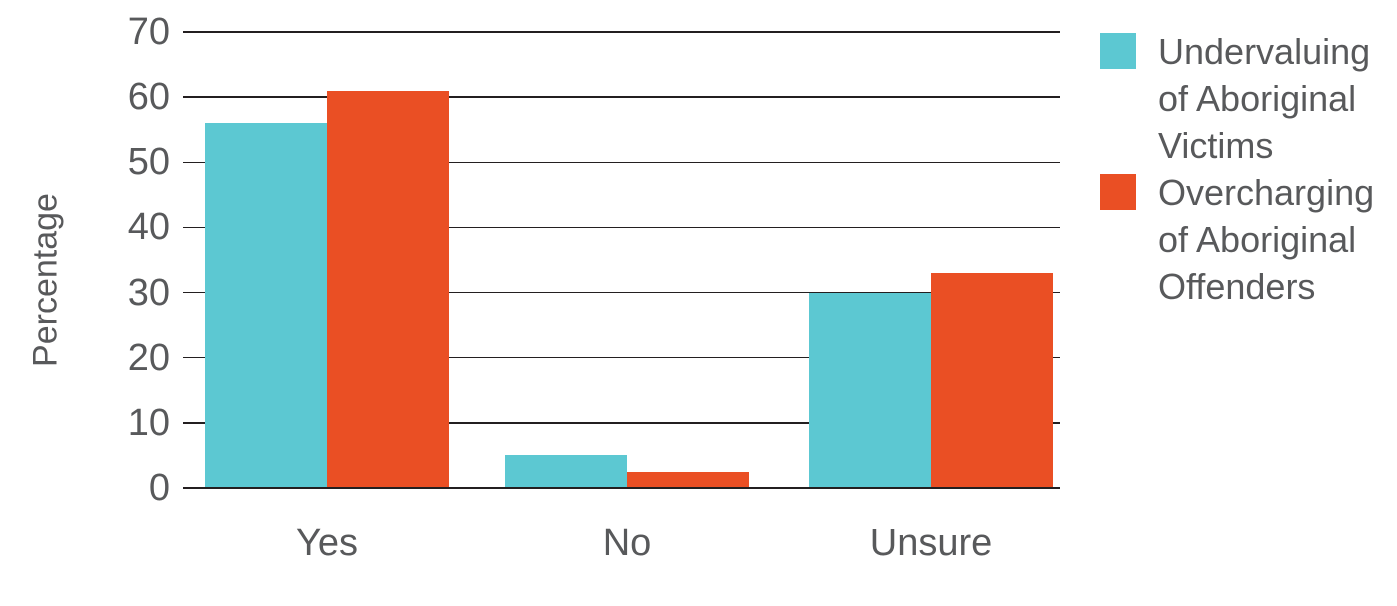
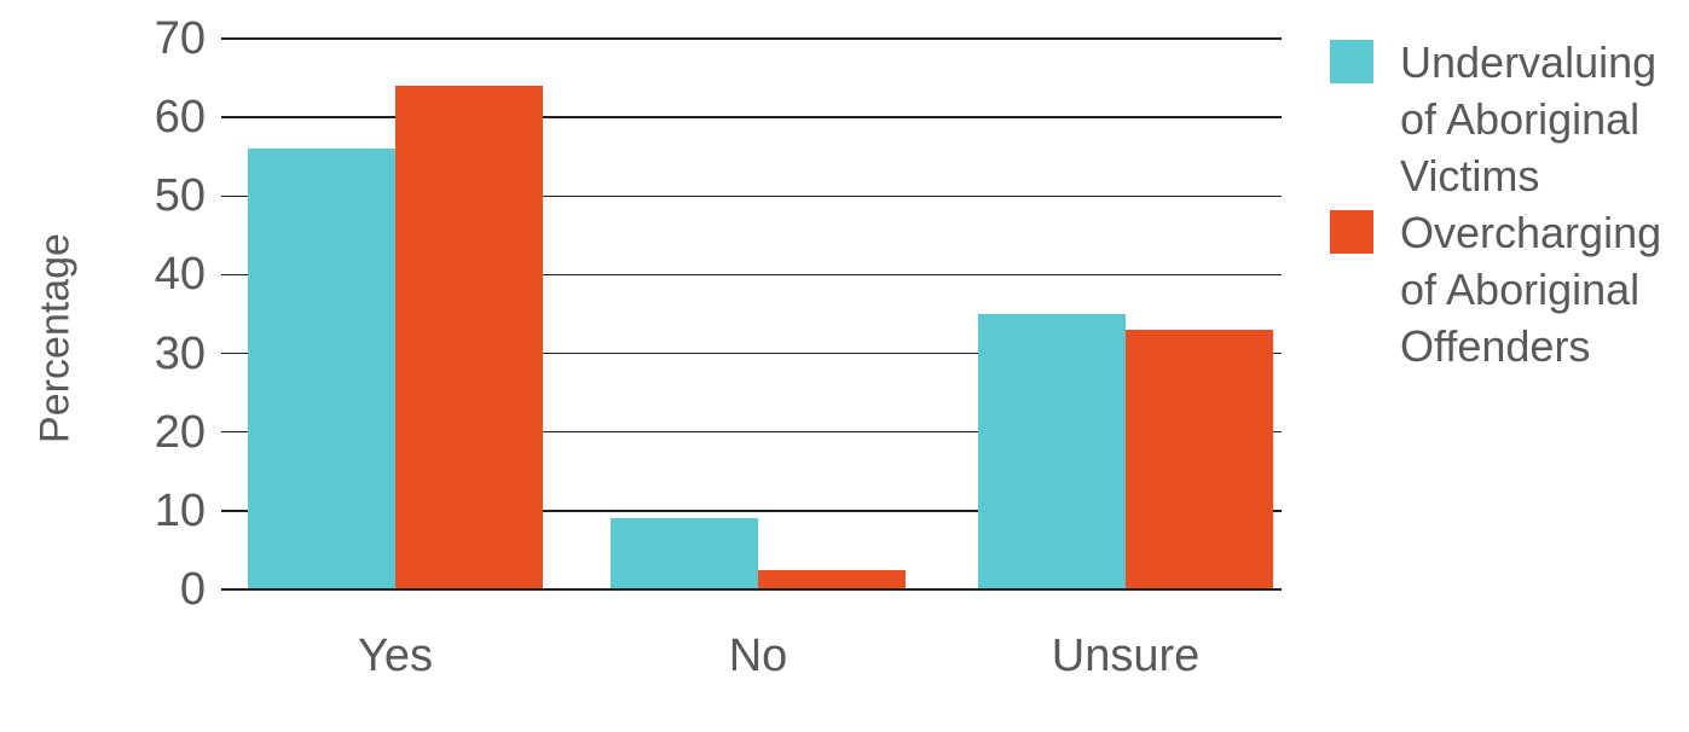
Overcharging of Aboriginal Offenders/Yes: 61 -> 64
Undervaluing of Aboriginal Victims/No: 5 -> 9
Undervaluing of Aboriginal Victims/Unsure: 30 -> 35
